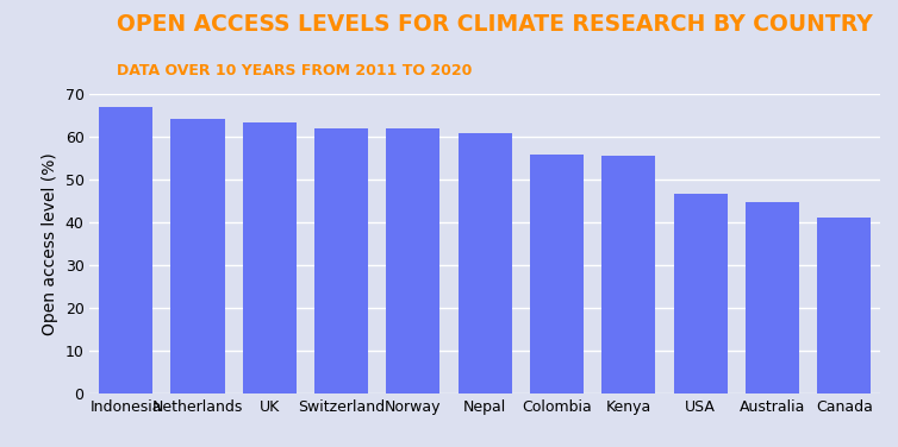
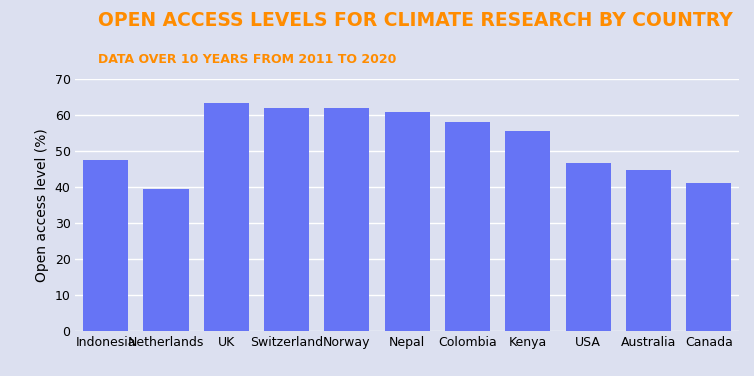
Indonesia: 67.0 -> 47.5
Netherlands: 64.2 -> 39.5
Colombia: 55.7 -> 58.0
